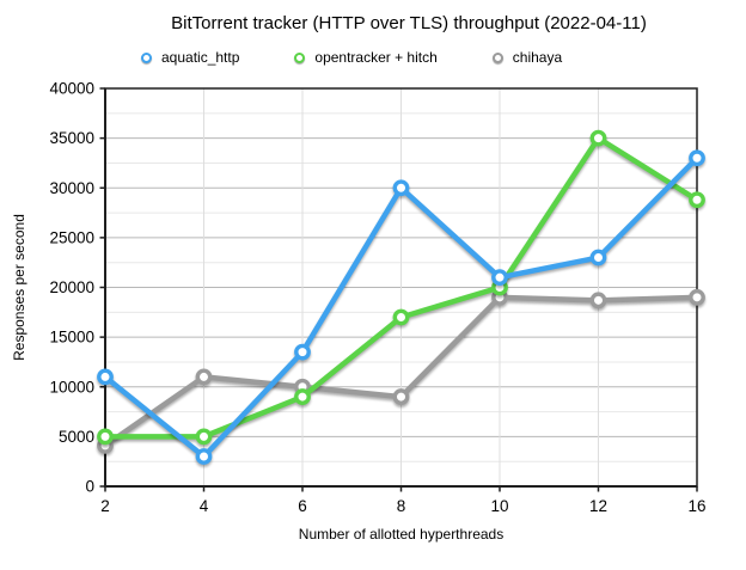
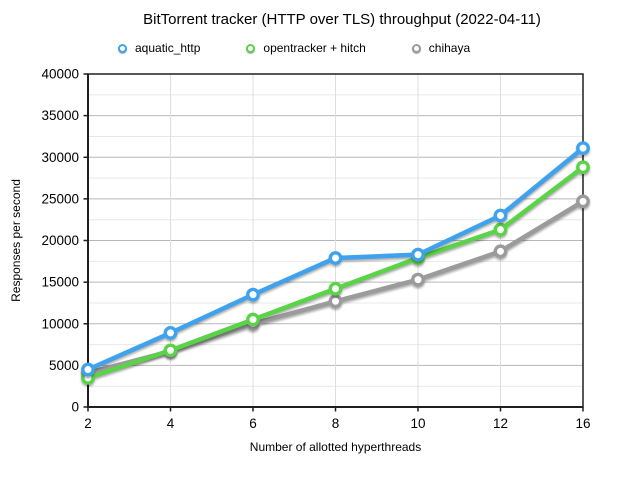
aquatic_http/2: 11000 -> 4000
opentracker + hitch/2: 5000 -> 4000
aquatic_http/4: 3000 -> 9000
opentracker + hitch/4: 5000 -> 7000
chihaya/4: 11000 -> 7000
opentracker + hitch/6: 9000 -> 10000
aquatic_http/8: 30000 -> 18000
opentracker + hitch/8: 17000 -> 14000
chihaya/8: 9000 -> 13000
aquatic_http/10: 21000 -> 18000
opentracker + hitch/10: 20000 -> 18000
chihaya/10: 19000 -> 15000
opentracker + hitch/12: 35000 -> 21000
aquatic_http/16: 33000 -> 31000
chihaya/16: 19000 -> 25000
